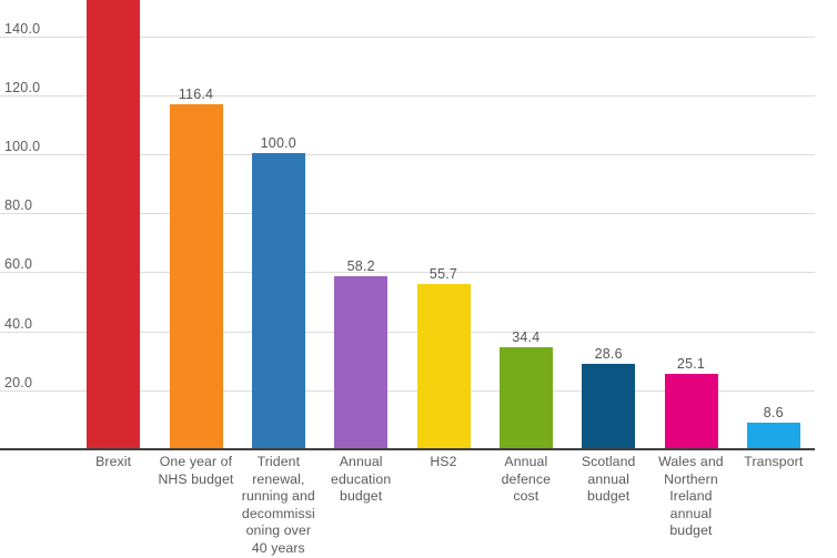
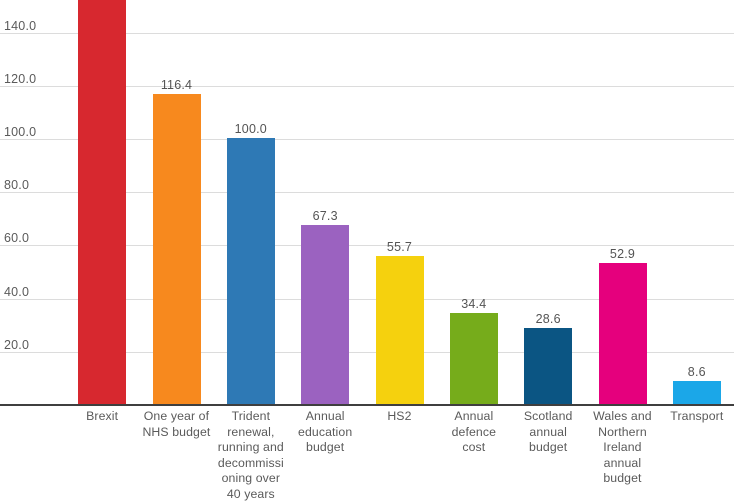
Annual education budget: 58.2 -> 67.3
Wales and Northern Ireland annual budget: 25.1 -> 52.9
